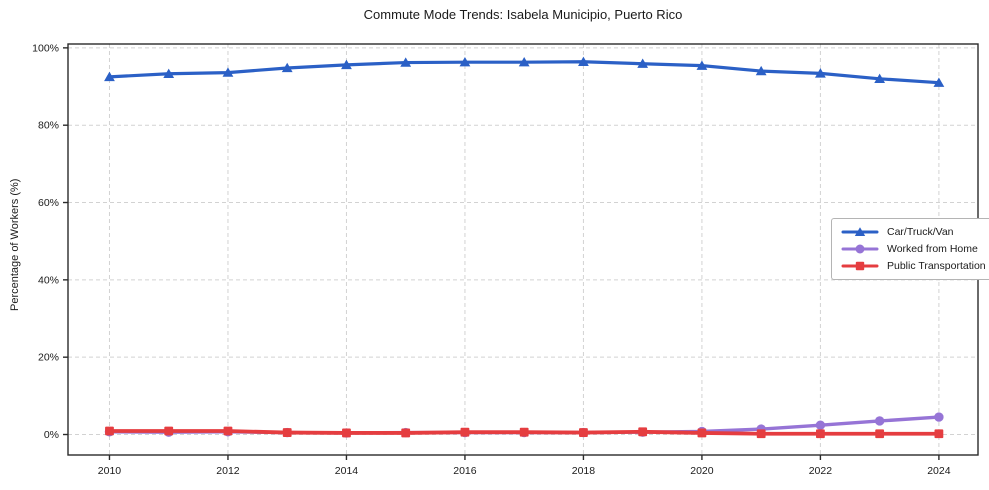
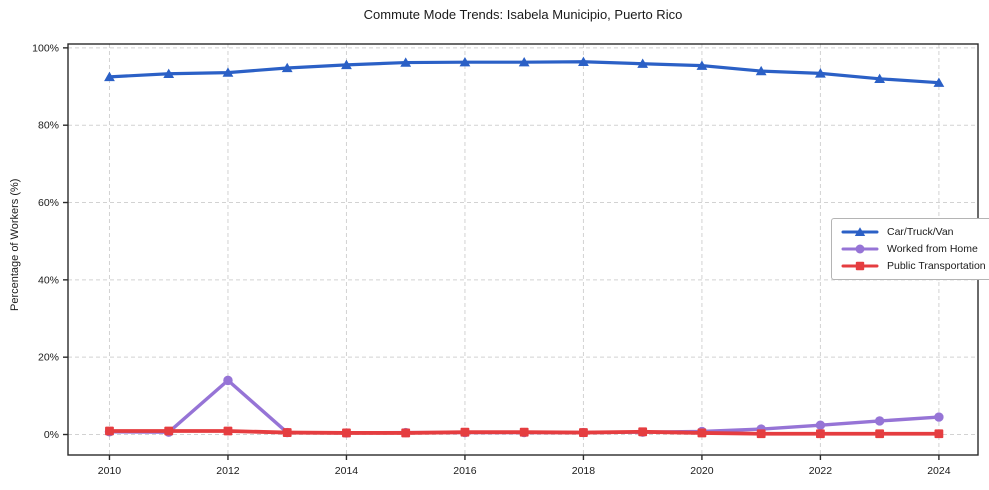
Worked from Home/2012: 1% -> 14%
